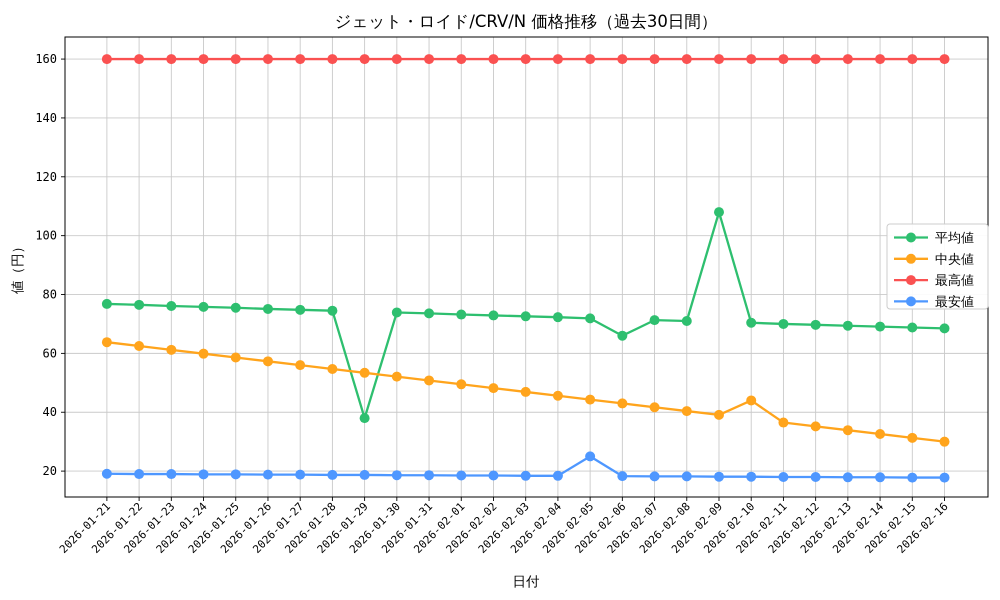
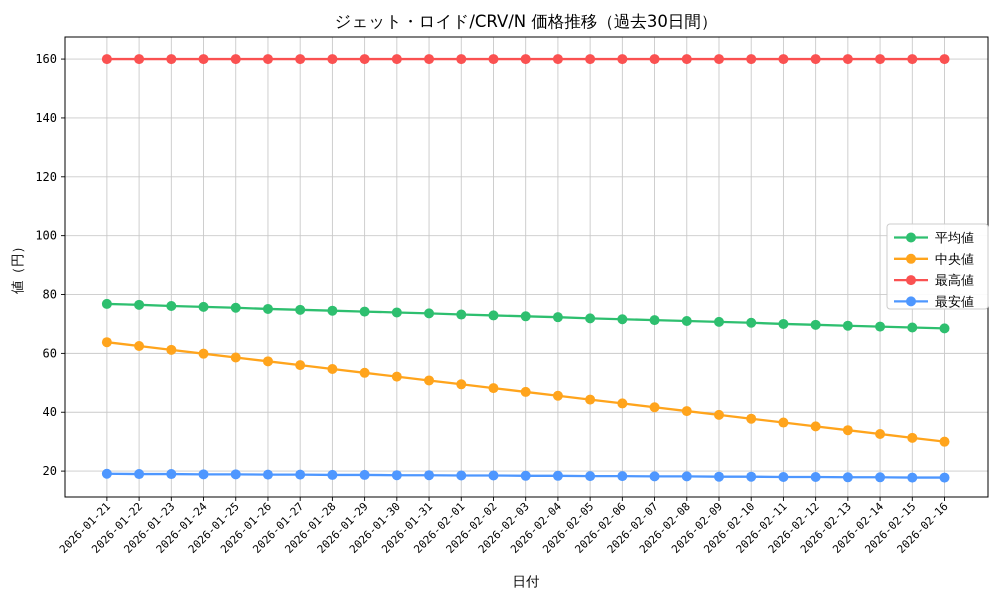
平均値/2026-01-29: 38 -> 74
最安値/2026-02-05: 25 -> 18
平均値/2026-02-06: 66 -> 72
平均値/2026-02-09: 108 -> 71
中央値/2026-02-10: 44 -> 38
